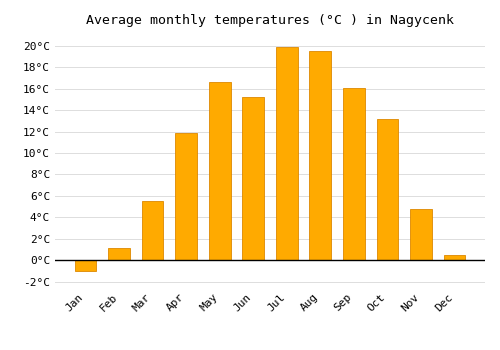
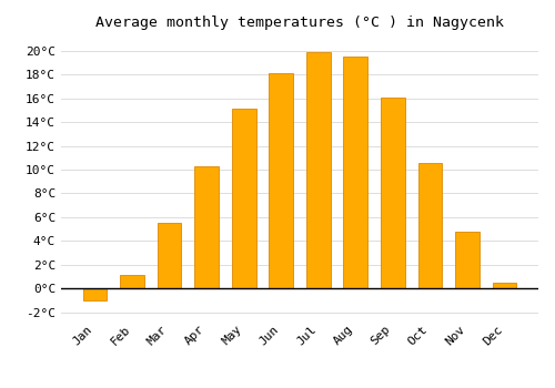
Apr: 11.9°C -> 10.3°C
May: 16.6°C -> 15.1°C
Jun: 15.2°C -> 18.1°C
Oct: 13.2°C -> 10.6°C
